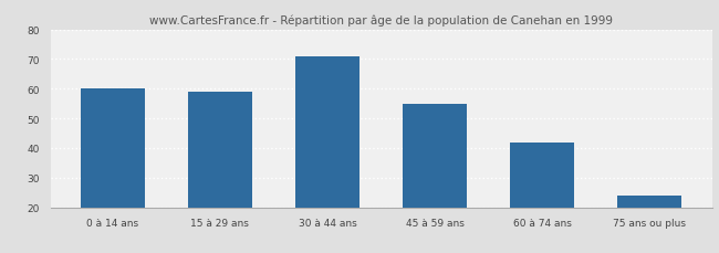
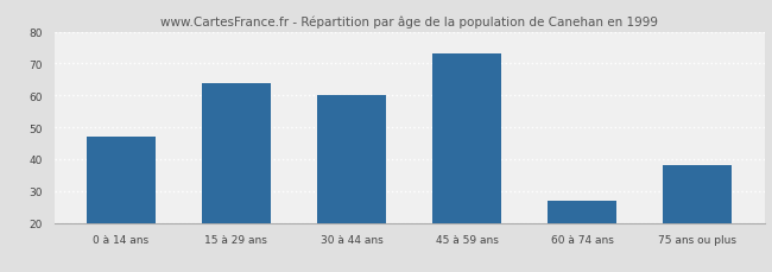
0 à 14 ans: 60 -> 47
15 à 29 ans: 59 -> 64
30 à 44 ans: 71 -> 60
45 à 59 ans: 55 -> 73
60 à 74 ans: 42 -> 27
75 ans ou plus: 24 -> 38
